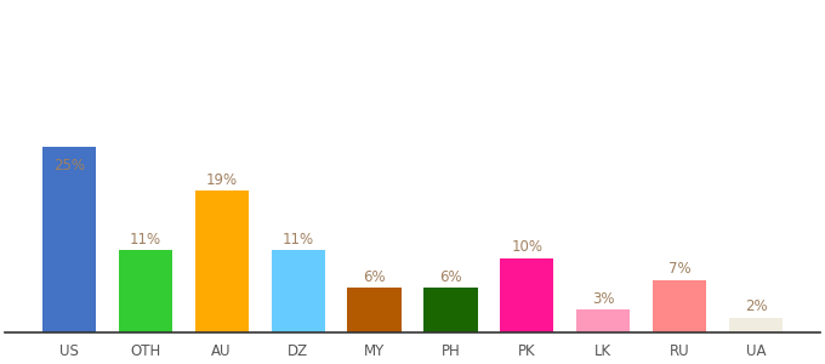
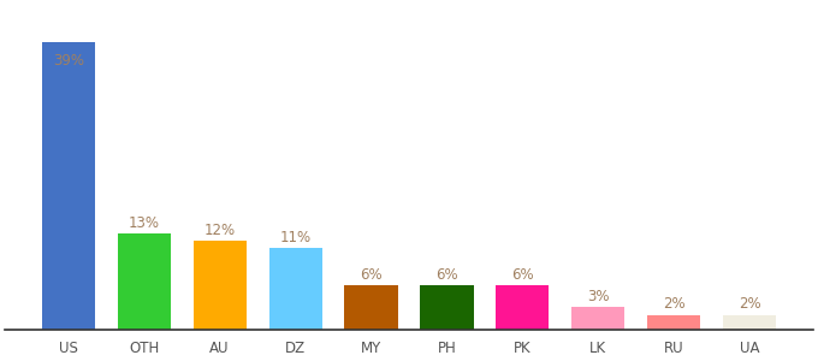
US: 25% -> 39%
OTH: 11% -> 13%
AU: 19% -> 12%
PK: 10% -> 6%
RU: 7% -> 2%
